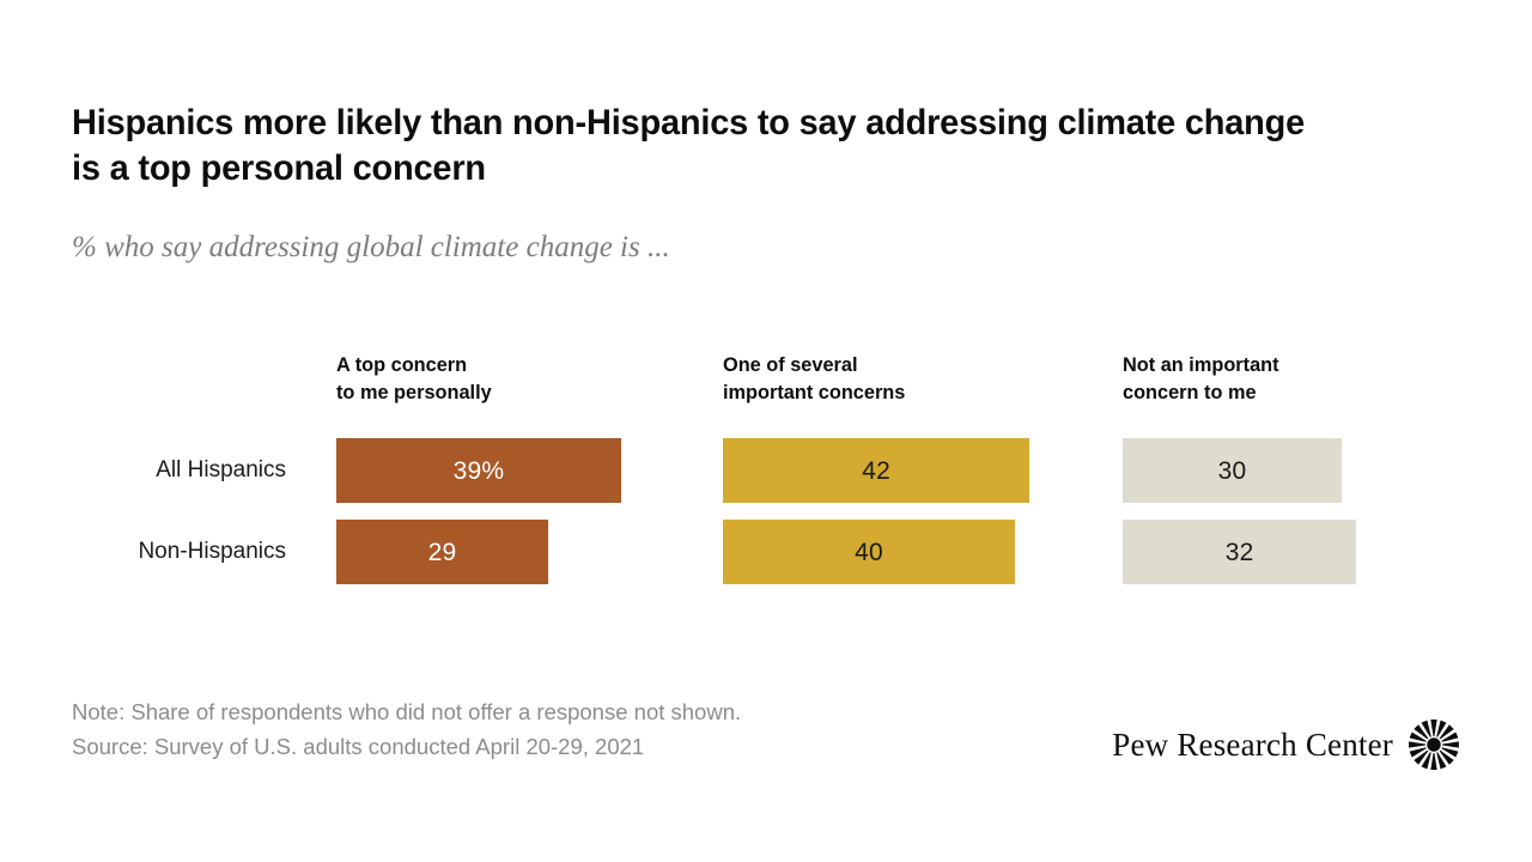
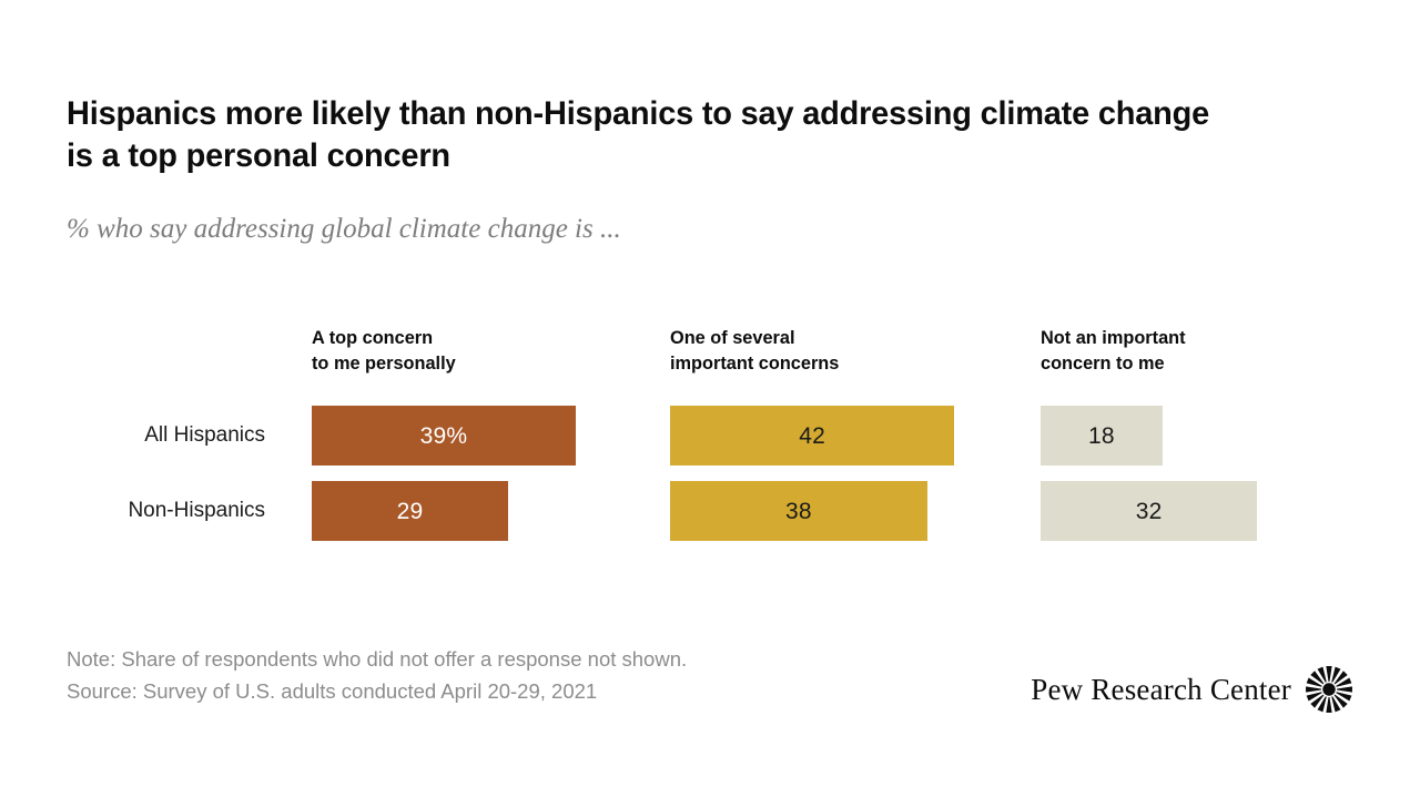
Not an important concern to me/All Hispanics: 30 -> 18
One of several important concerns/Non-Hispanics: 40 -> 38
